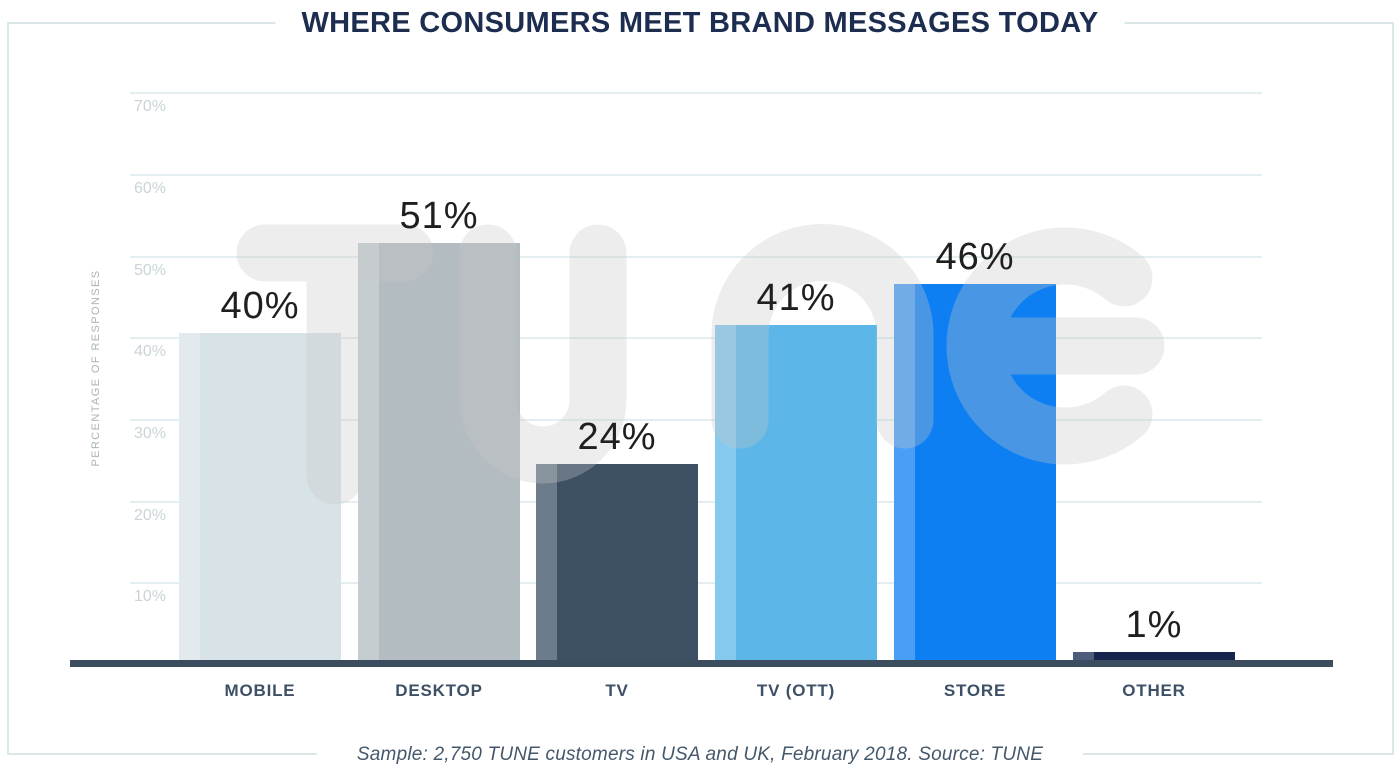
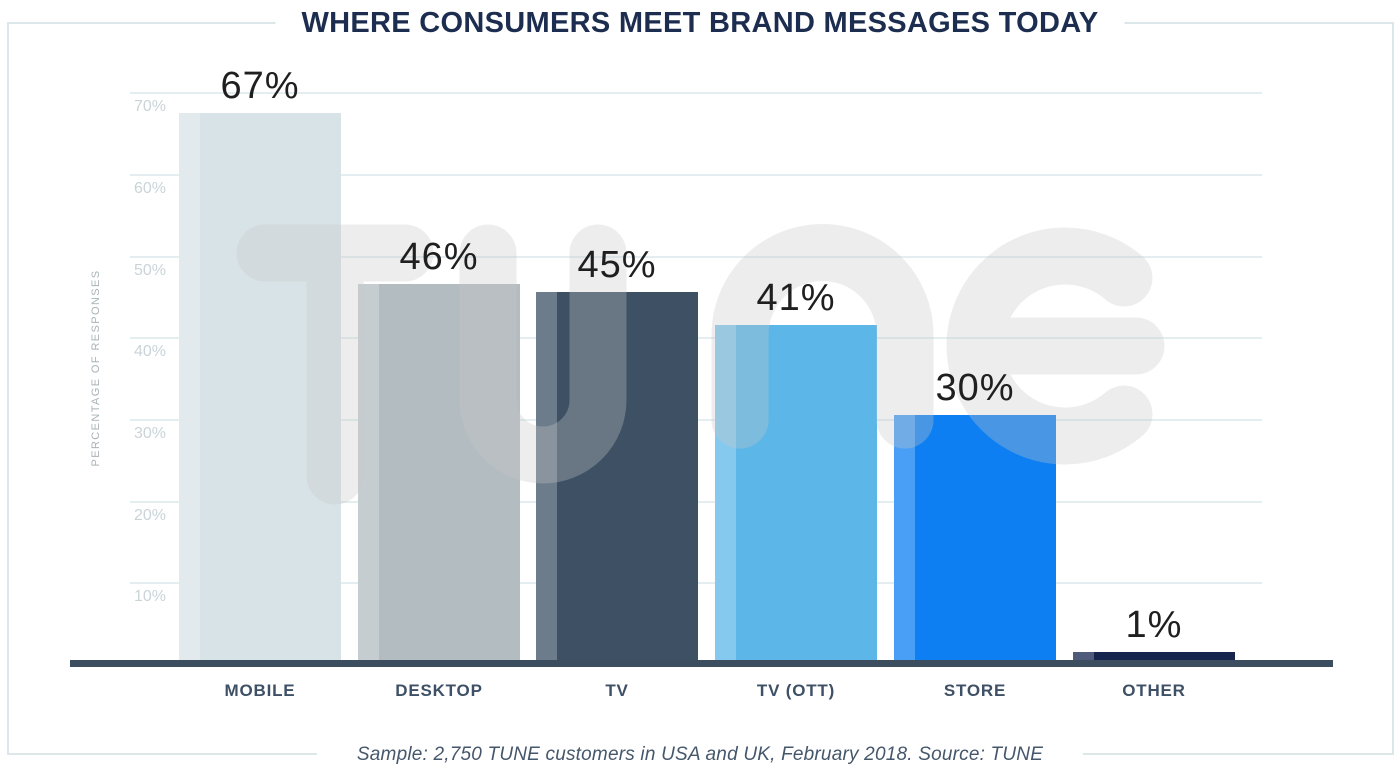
MOBILE: 40% -> 67%
DESKTOP: 51% -> 46%
TV: 24% -> 45%
STORE: 46% -> 30%
